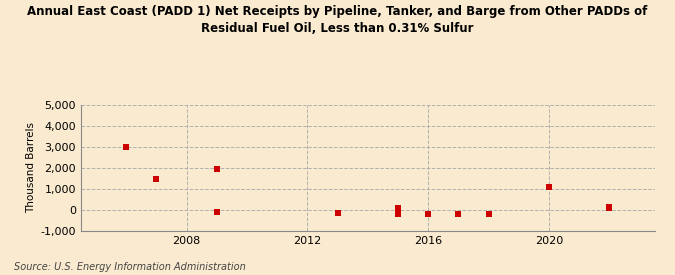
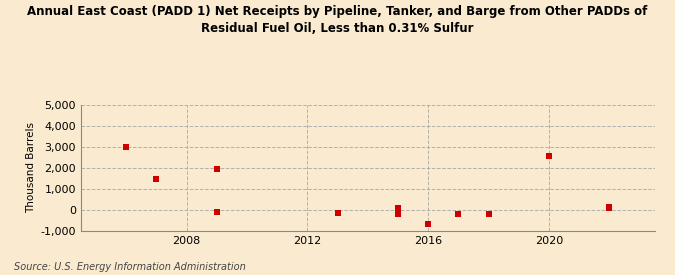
2016: -200 -> -650
2020: 1,100 -> 2,550
